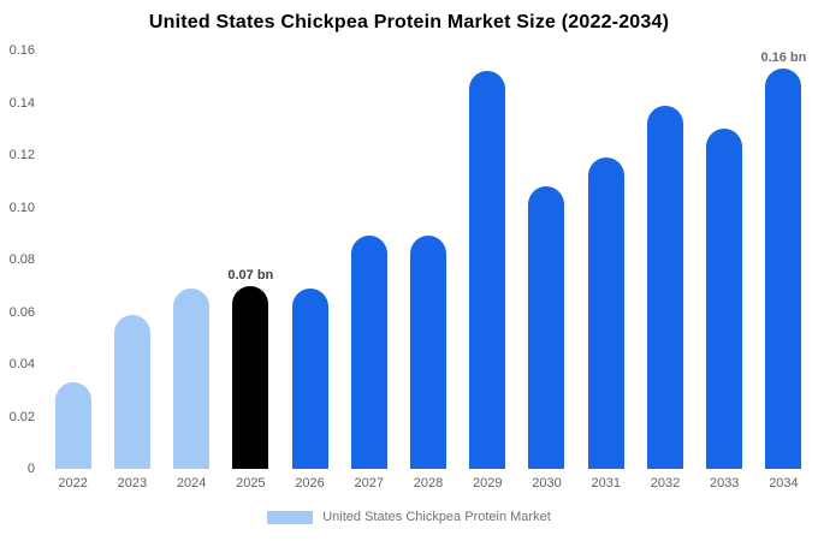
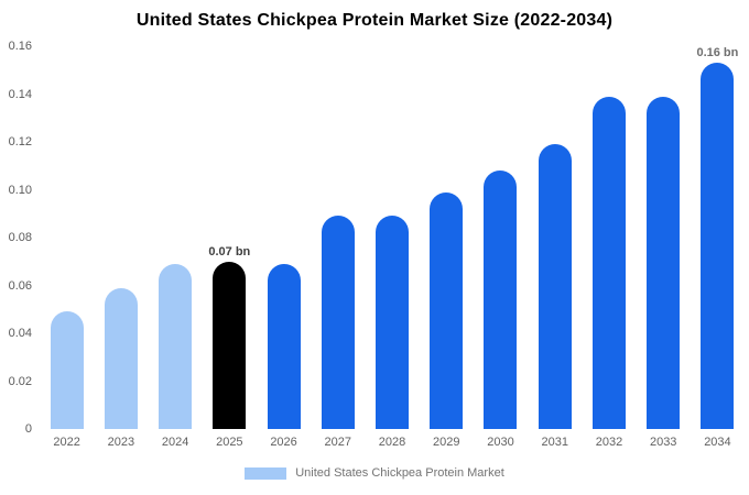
2022: 0.033 -> 0.049
2029: 0.152 -> 0.099
2033: 0.130 -> 0.139
